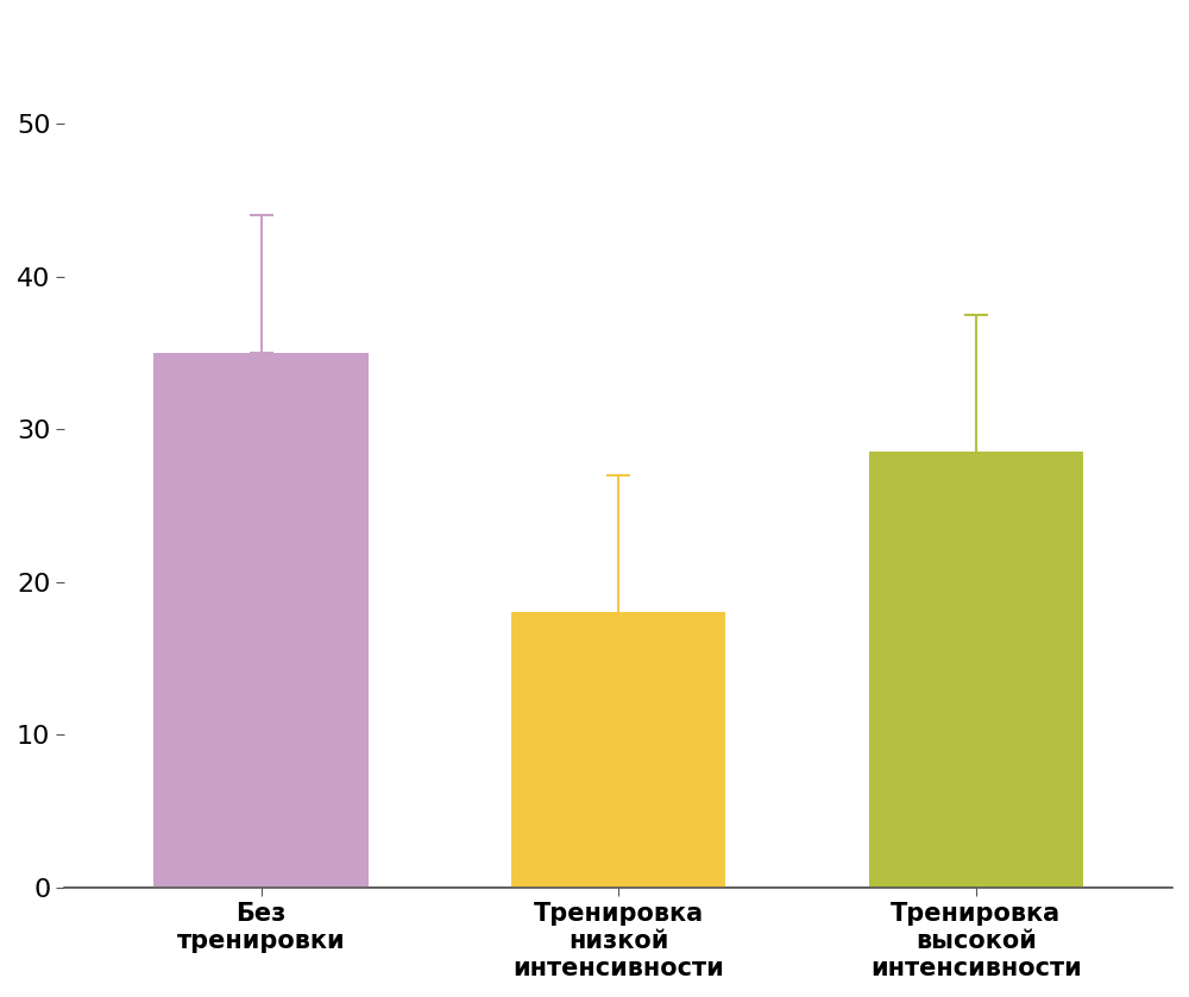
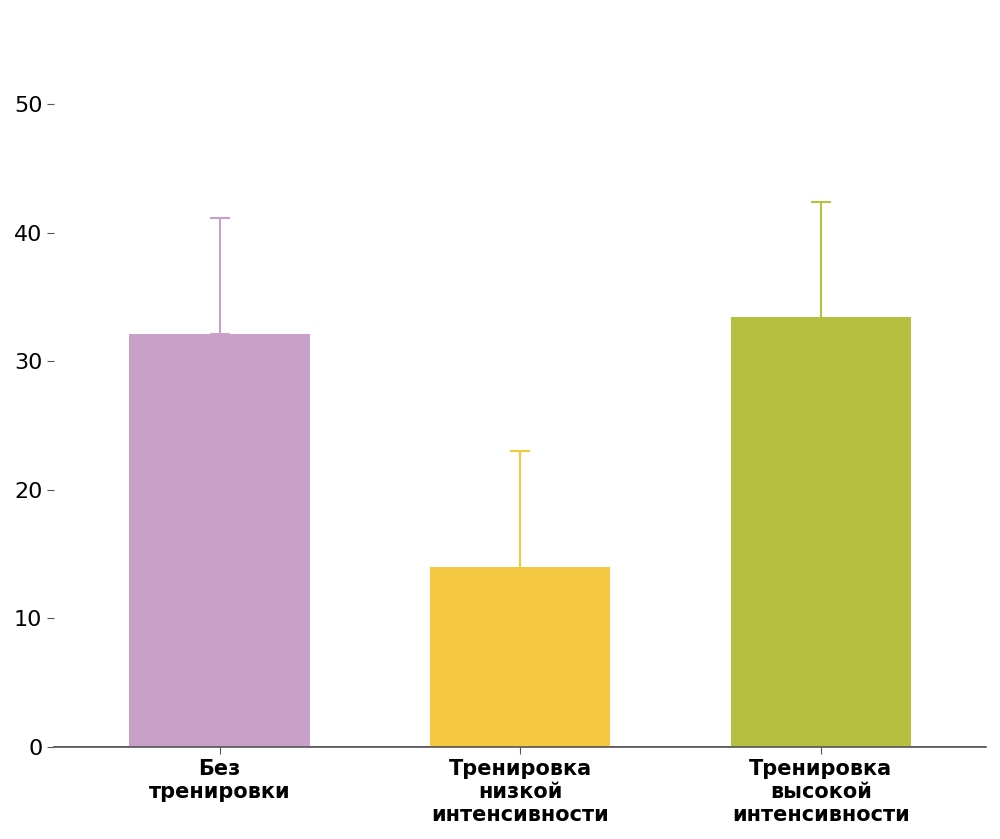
Без тренировки: 35.0 -> 32.1
Тренировка низкой интенсивности: 18.0 -> 14.0
Тренировка высокой интенсивности: 28.5 -> 33.4
